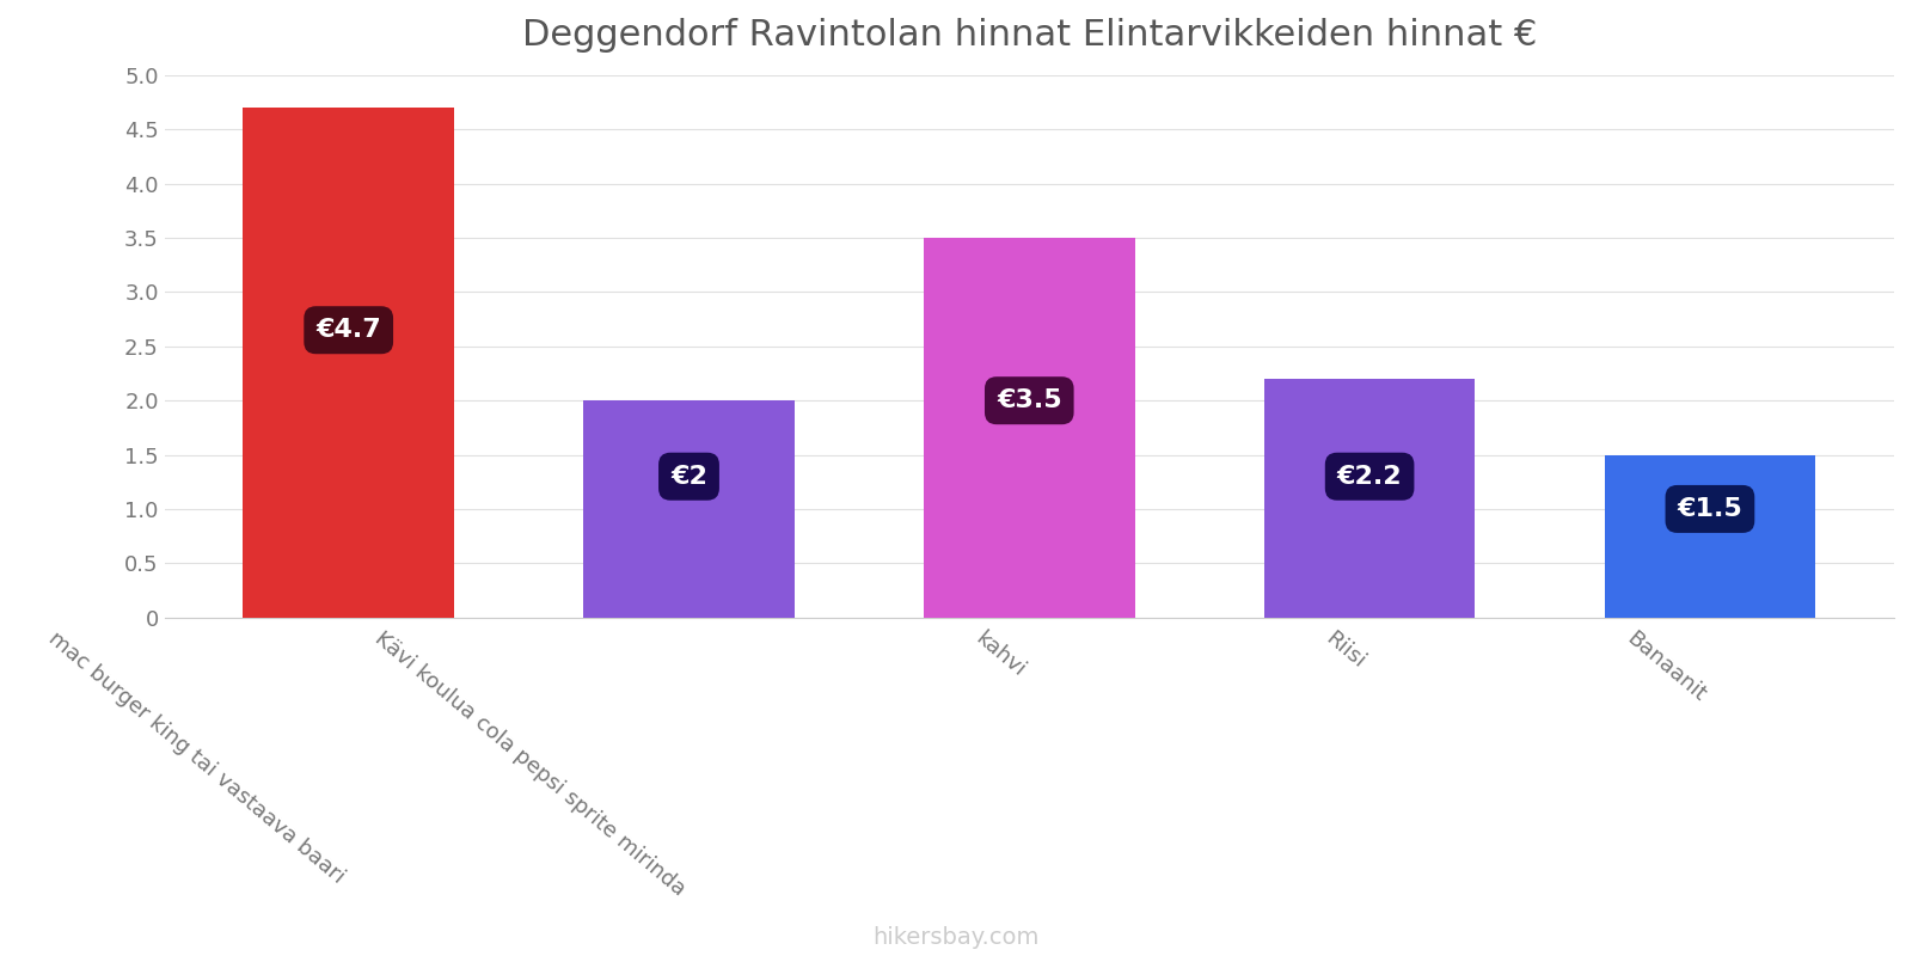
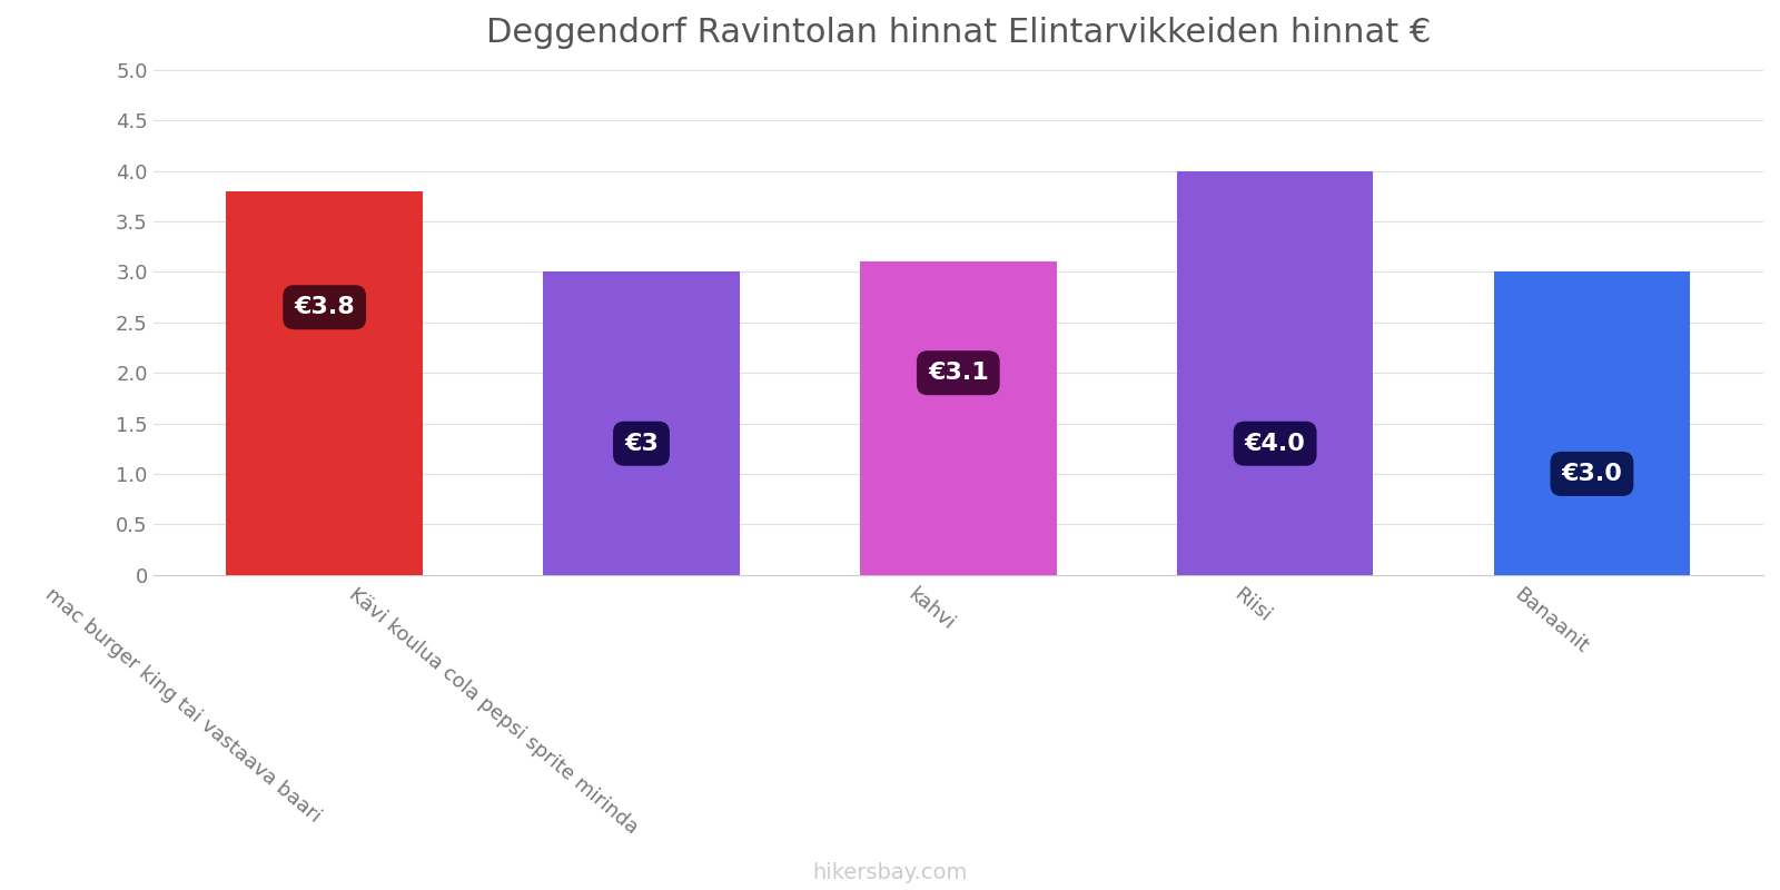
mac burger king tai vastaava baari: €4.7 -> €3.8
Kävi koulua cola pepsi sprite mirinda: €2 -> €3
kahvi: €3.5 -> €3.1
Riisi: €2.2 -> €4.0
Banaanit: €1.5 -> €3.0
